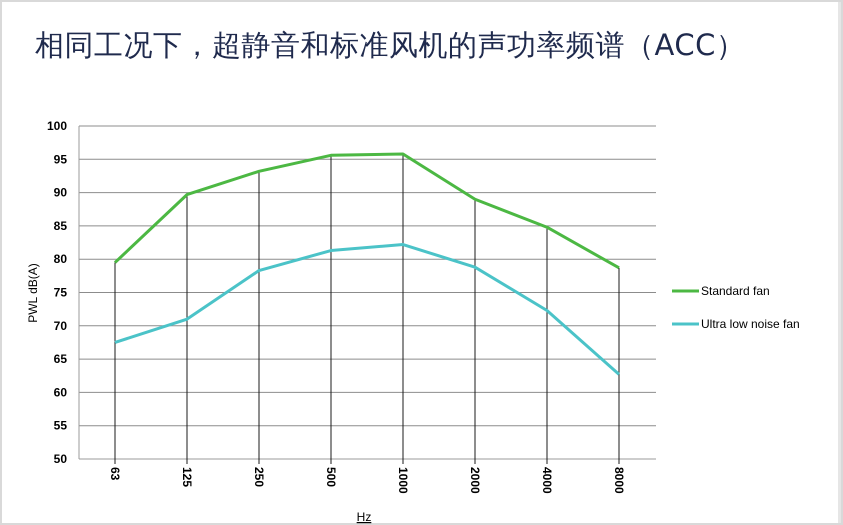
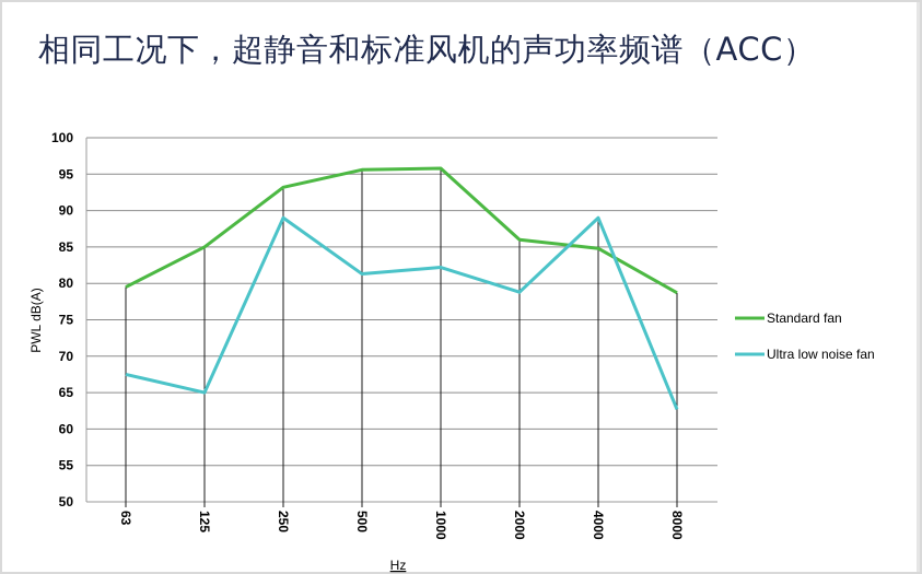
Standard fan/125: 90 -> 85
Ultra low noise fan/125: 71 -> 65
Ultra low noise fan/250: 78 -> 89
Standard fan/2000: 89 -> 86
Ultra low noise fan/4000: 72 -> 89
